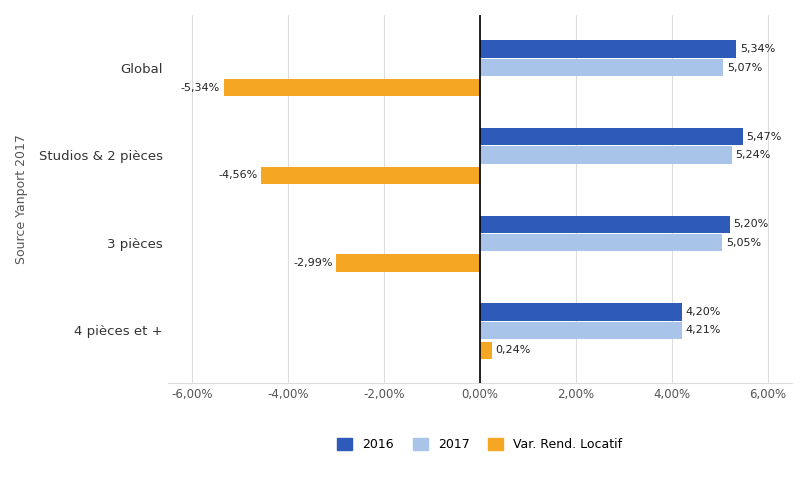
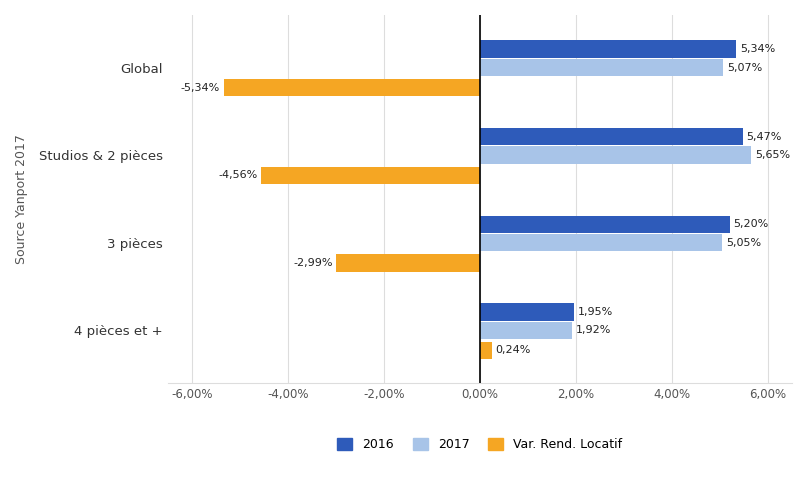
2017/Studios & 2 pièces: 5,24% -> 5,65%
2016/4 pièces et +: 4,20% -> 1,95%
2017/4 pièces et +: 4,21% -> 1,92%
